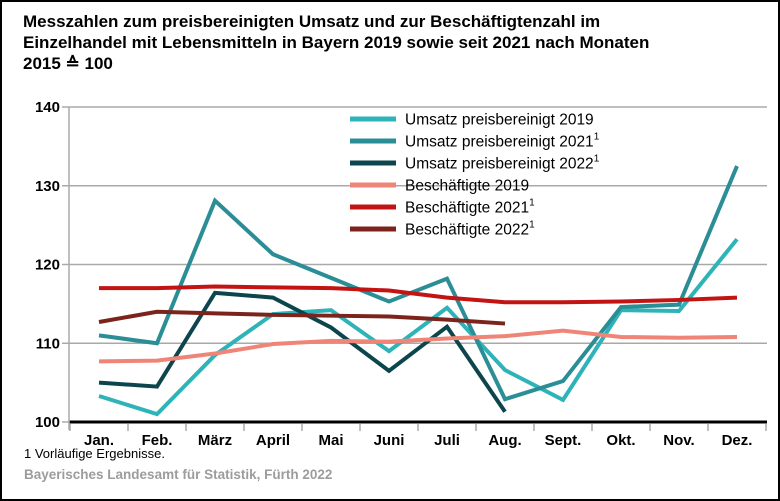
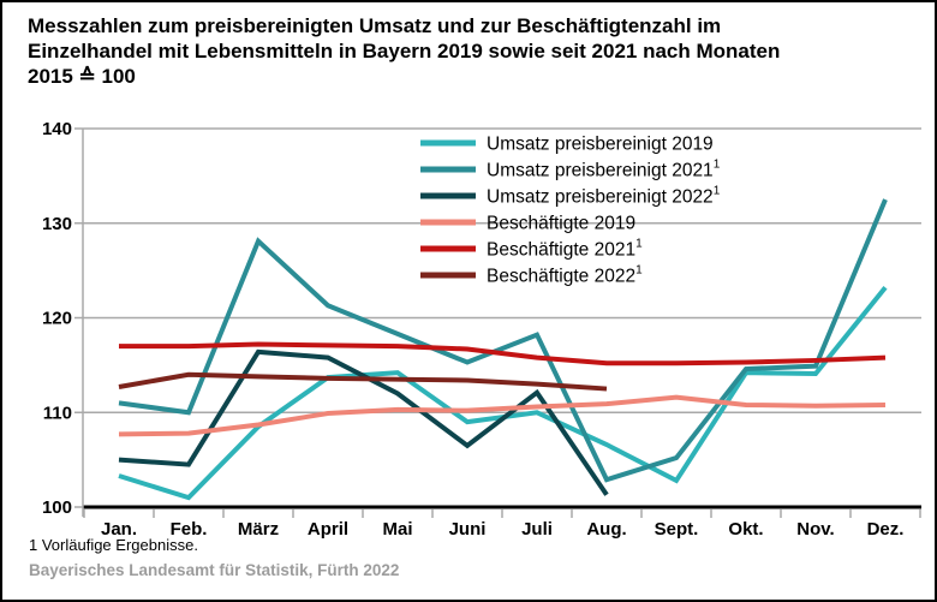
Umsatz preisbereinigt 2019/Juli: 114 -> 110
